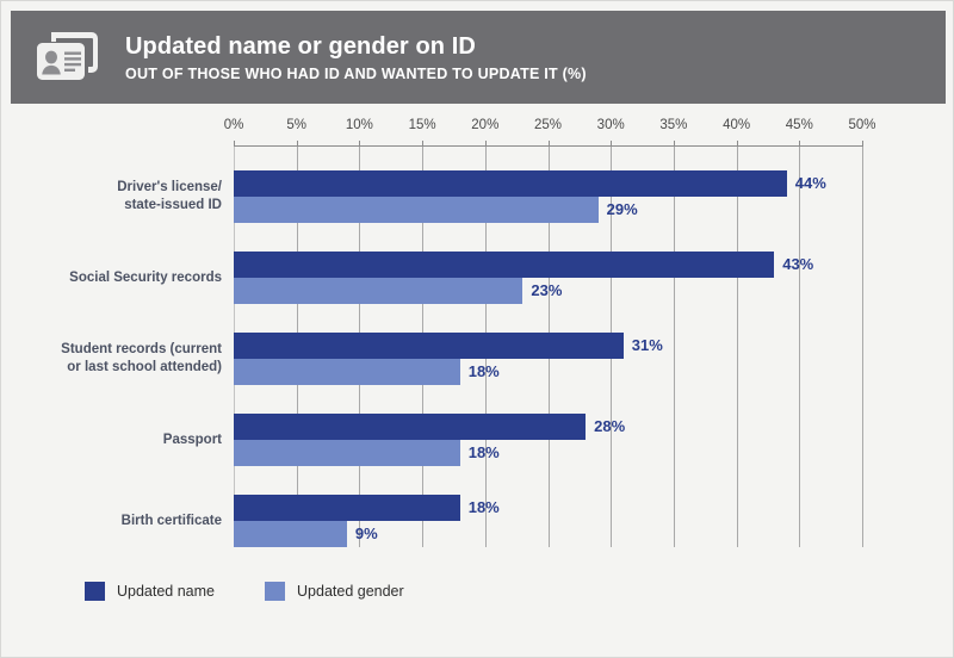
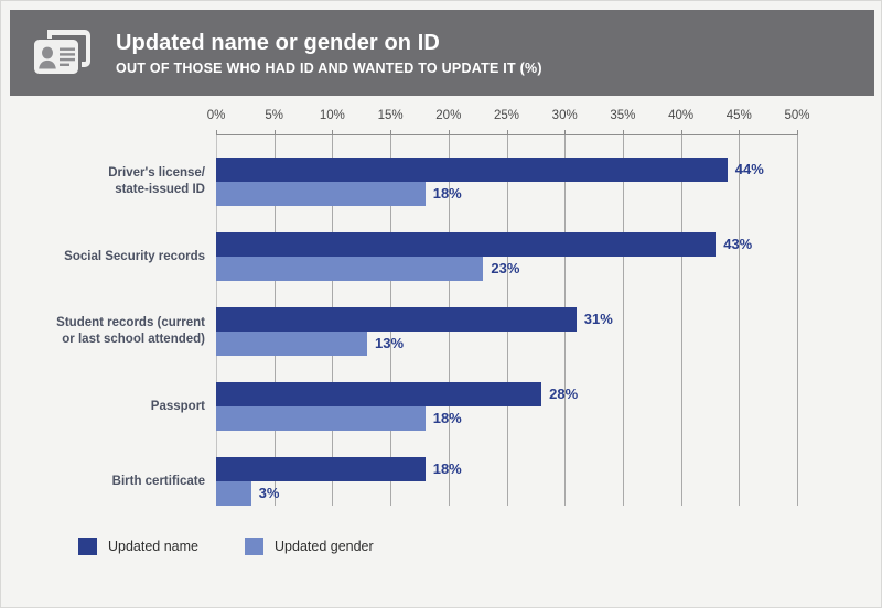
Updated gender/Driver's license/ state-issued ID: 29% -> 18%
Updated gender/Student records (current or last school attended): 18% -> 13%
Updated gender/Birth certificate: 9% -> 3%
